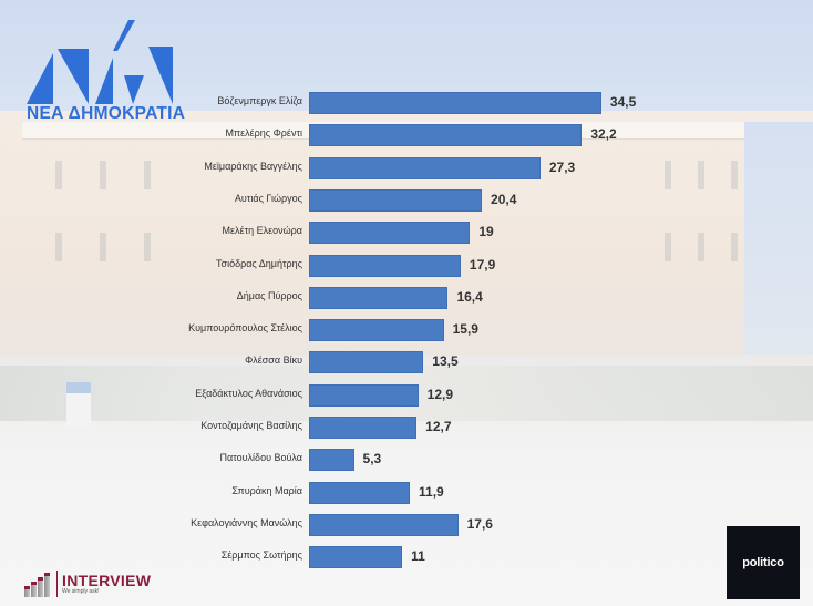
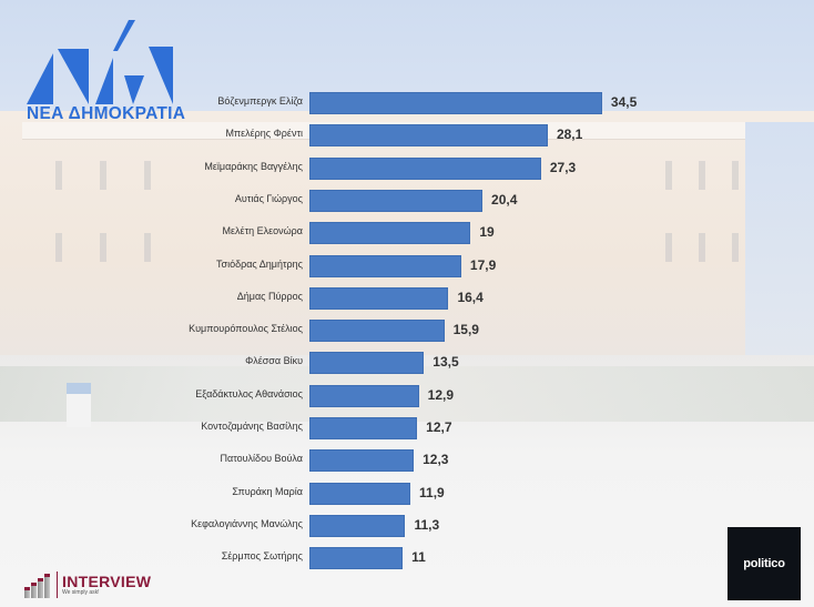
Μπελέρης Φρέντι: 32,2 -> 28,1
Πατουλίδου Βούλα: 5,3 -> 12,3
Κεφαλογιάννης Μανώλης: 17,6 -> 11,3
